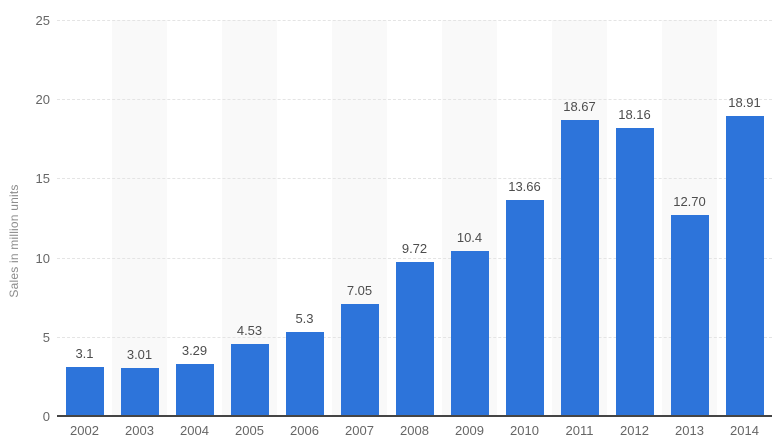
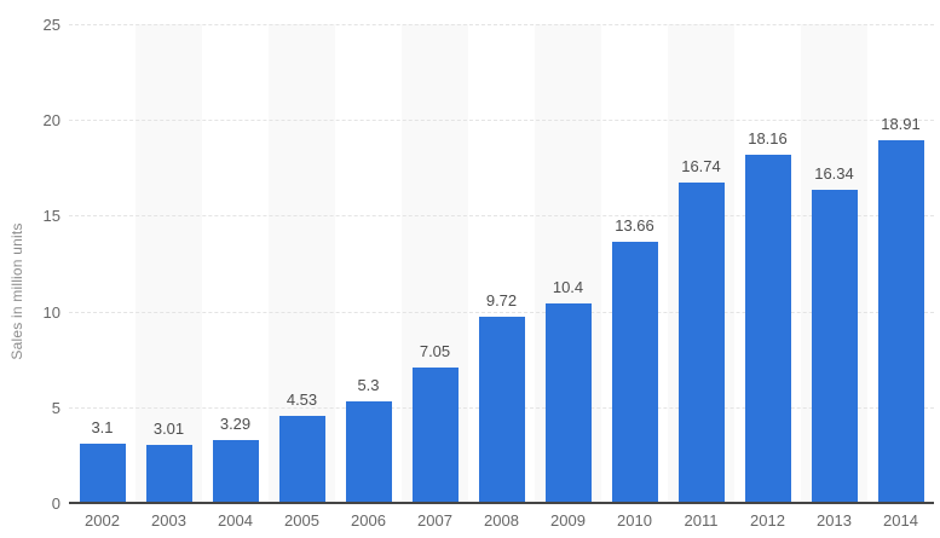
2011: 18.67 -> 16.74
2013: 12.70 -> 16.34
